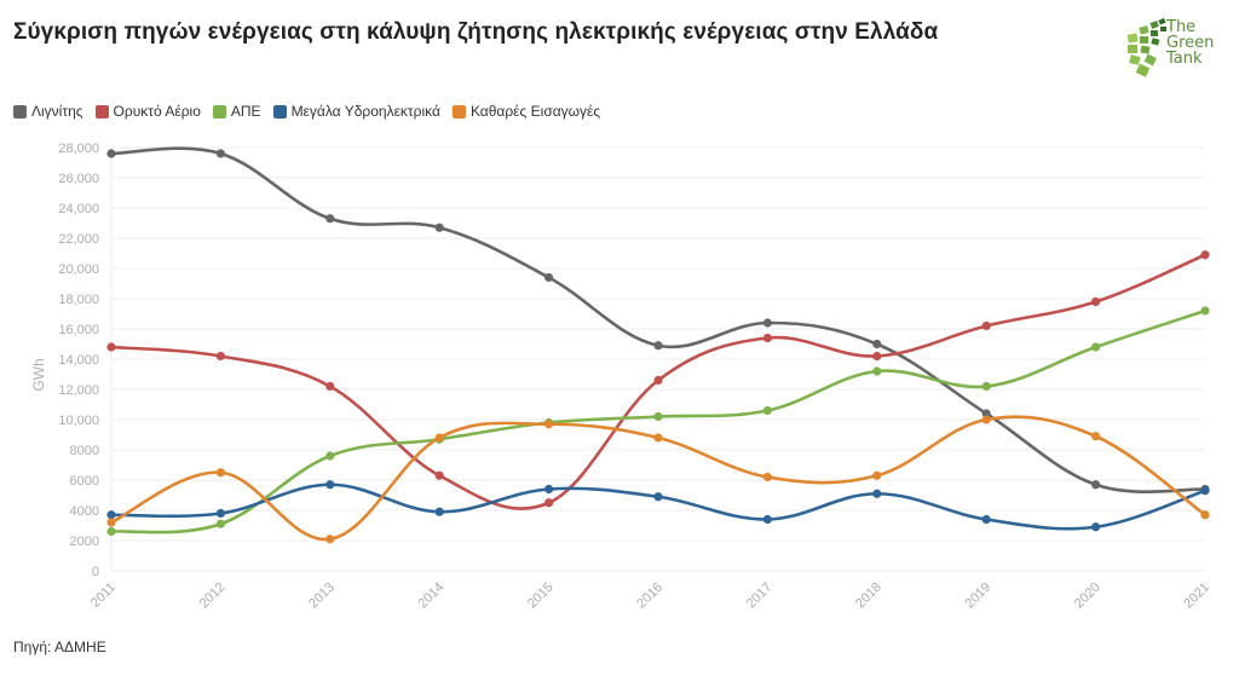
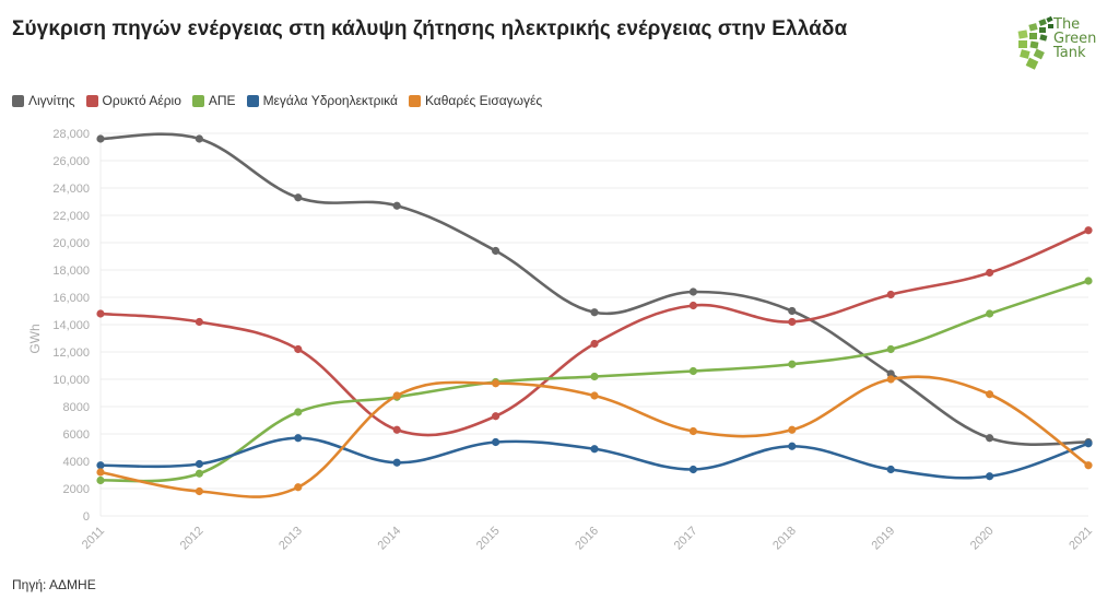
Καθαρές Εισαγωγές/2012: 6500 -> 1800
Ορυκτό Αέριο/2015: 4500 -> 7300
ΑΠΕ/2018: 13200 -> 11100
